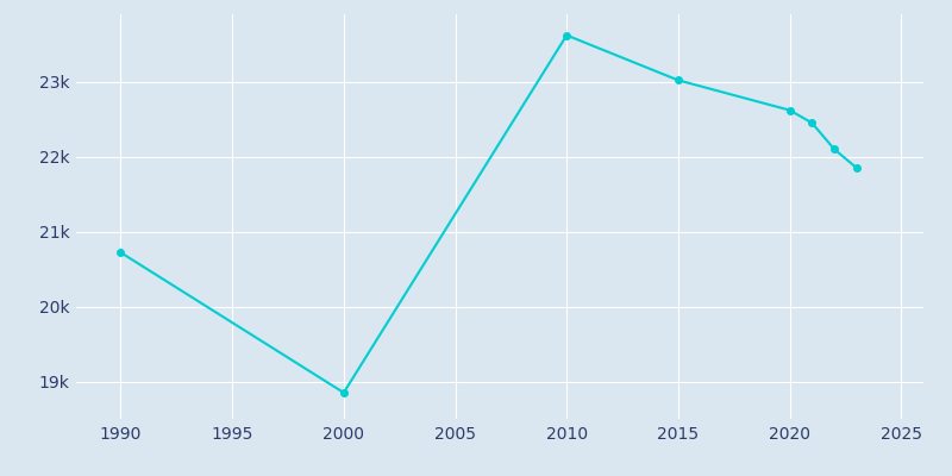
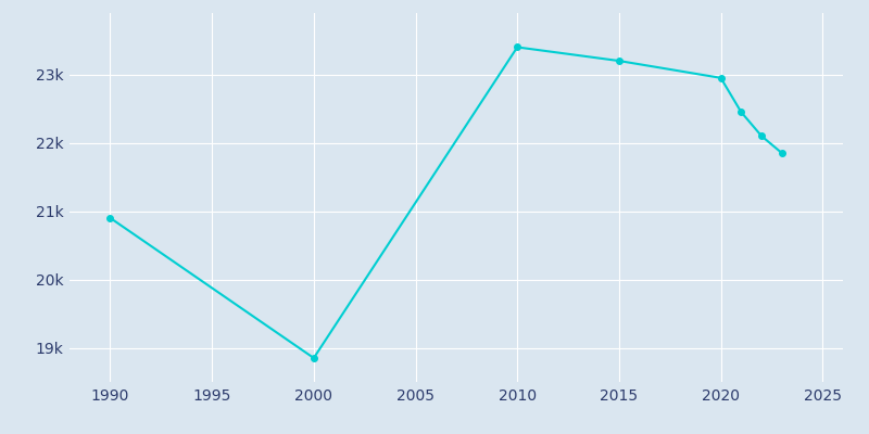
1990: 20.72k -> 20.90k
2010: 23.62k -> 23.40k
2015: 23.02k -> 23.20k
2020: 22.62k -> 22.95k
